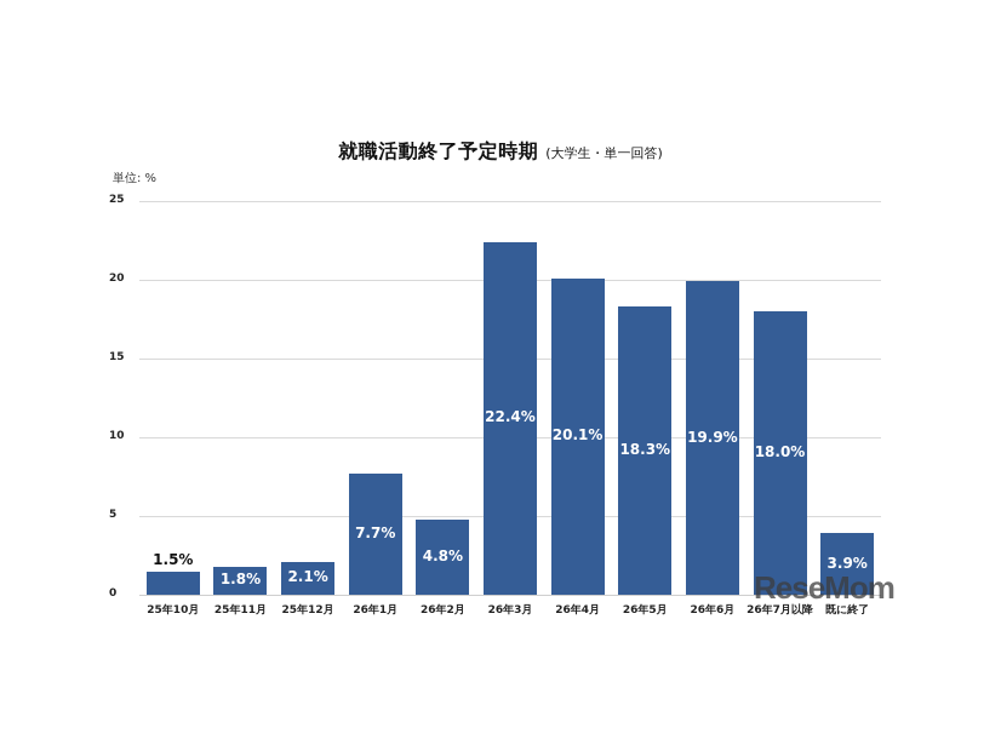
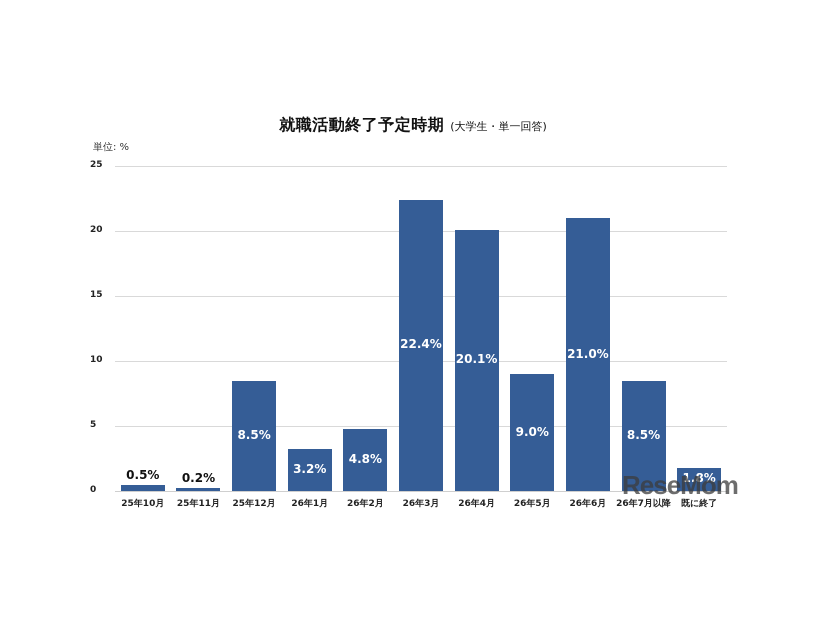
25年10月: 1.5% -> 0.5%
25年11月: 1.8% -> 0.2%
25年12月: 2.1% -> 8.5%
26年1月: 7.7% -> 3.2%
26年5月: 18.3% -> 9.0%
26年6月: 19.9% -> 21.0%
26年7月以降: 18.0% -> 8.5%
既に終了: 3.9% -> 1.8%
